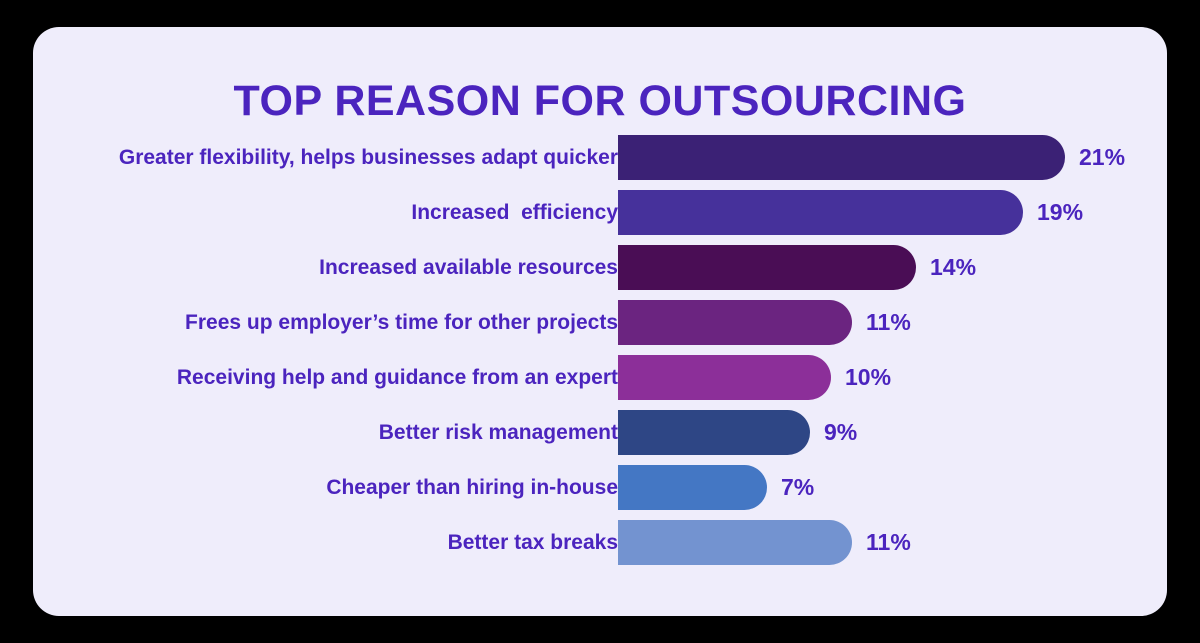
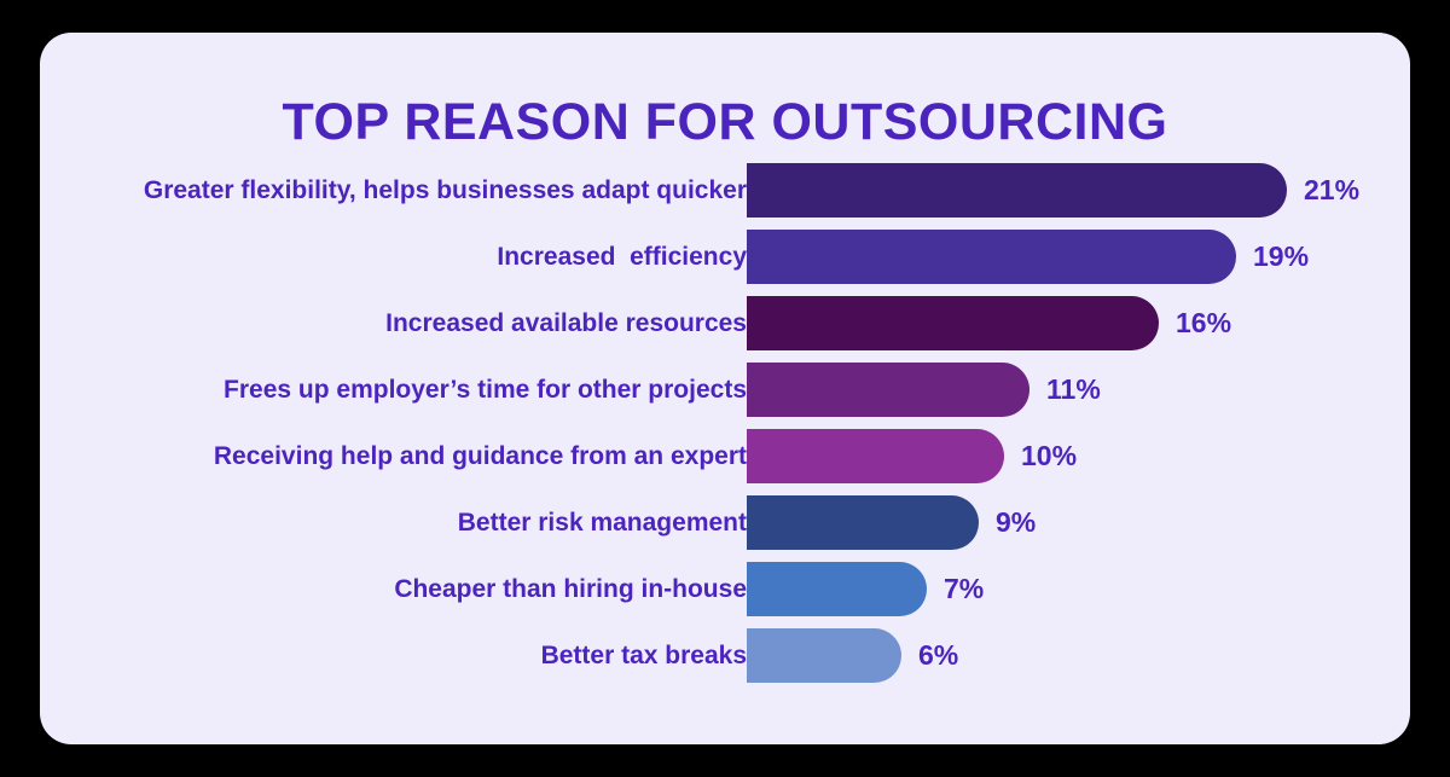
Increased available resources: 14% -> 16%
Better tax breaks: 11% -> 6%
